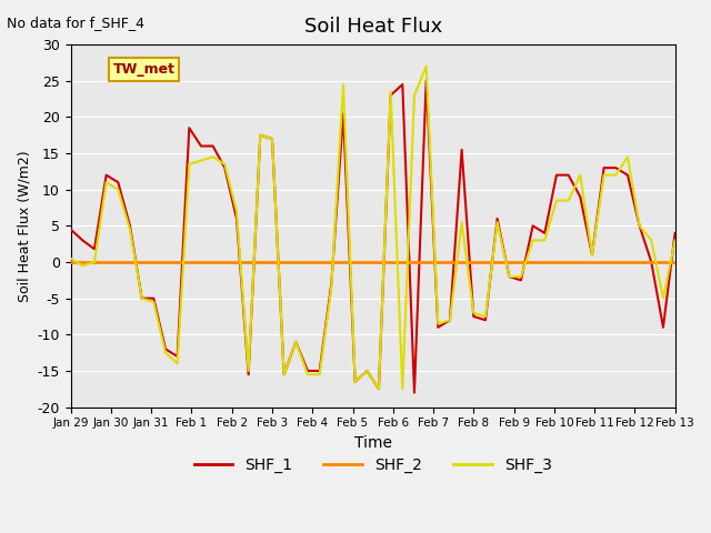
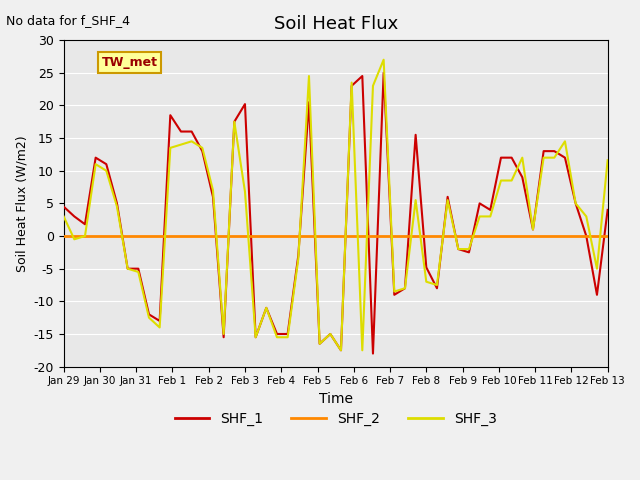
SHF_3/Jan 29: 0.5 -> 3.0
SHF_1/Feb 3: 17.0 -> 20.2
SHF_3/Feb 3: 17.0 -> 6.8
SHF_1/Feb 8: -7.5 -> -4.8
SHF_3/Feb 13: 3.0 -> 11.6
